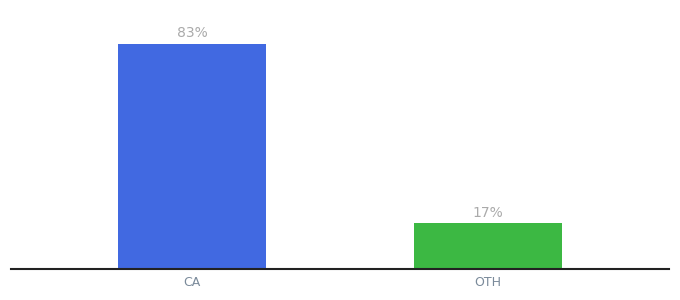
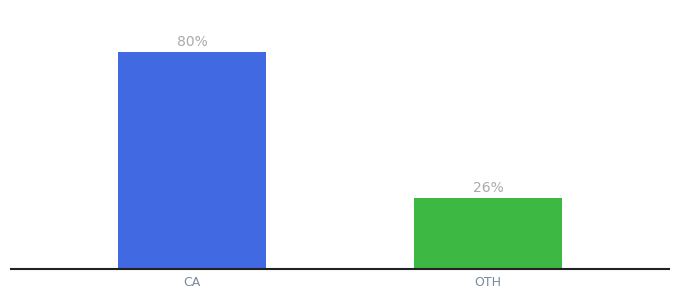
CA: 83% -> 80%
OTH: 17% -> 26%
